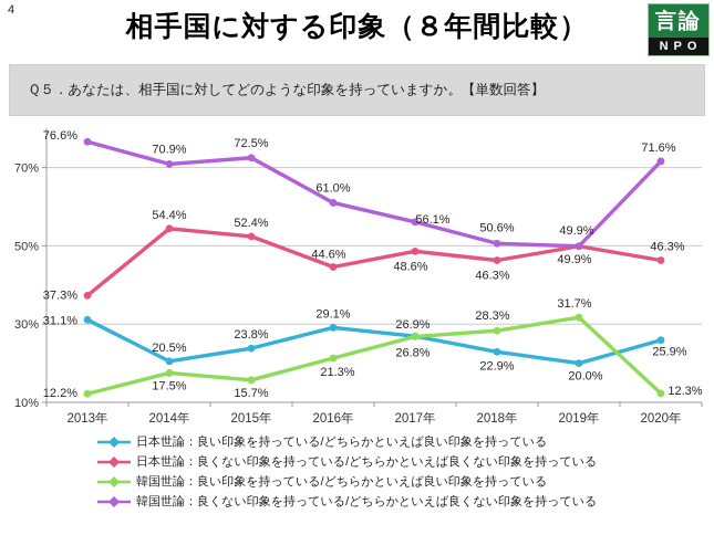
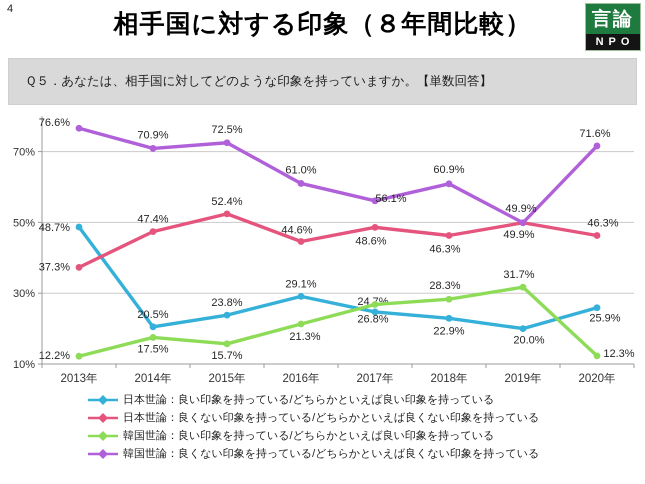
日本世論：良い印象を持っている/どちらかといえば良い印象を持っている/2013年: 31.1% -> 48.7%
日本世論：良くない印象を持っている/どちらかといえば良くない印象を持っている/2014年: 54.4% -> 47.4%
日本世論：良い印象を持っている/どちらかといえば良い印象を持っている/2017年: 26.9% -> 24.7%
韓国世論：良くない印象を持っている/どちらかといえば良くない印象を持っている/2018年: 50.6% -> 60.9%
